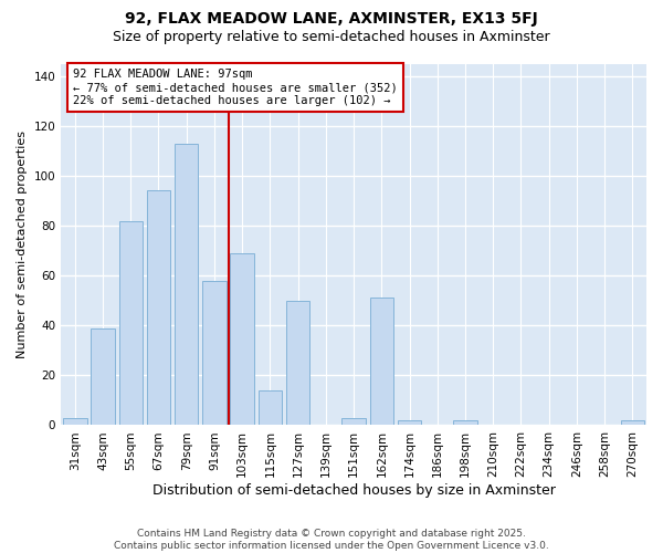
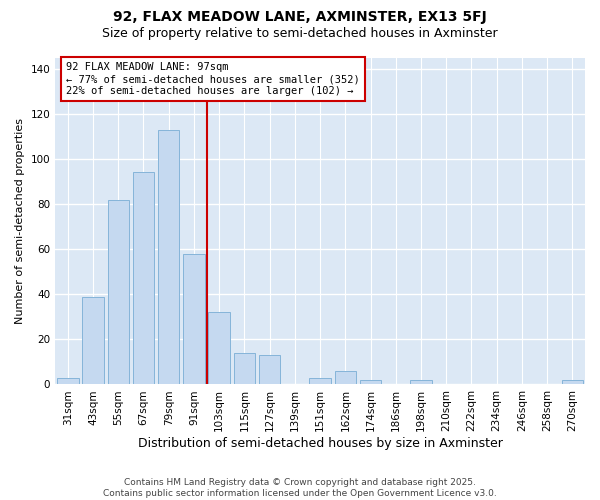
103sqm: 69 -> 32
127sqm: 50 -> 13
162sqm: 51 -> 6
